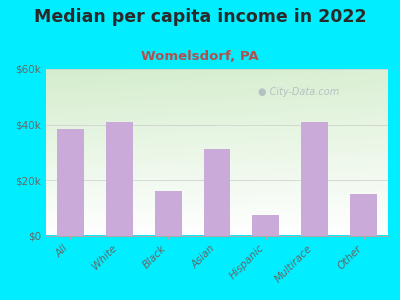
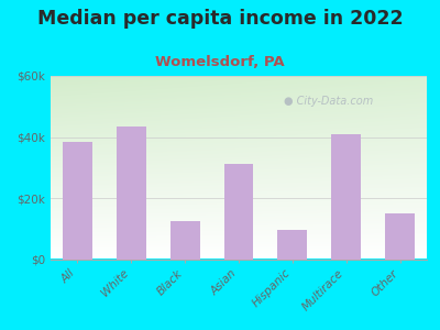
White: $41.0k -> $43.5k
Black: $16.0k -> $12.5k
Hispanic: $7.5k -> $9.5k
